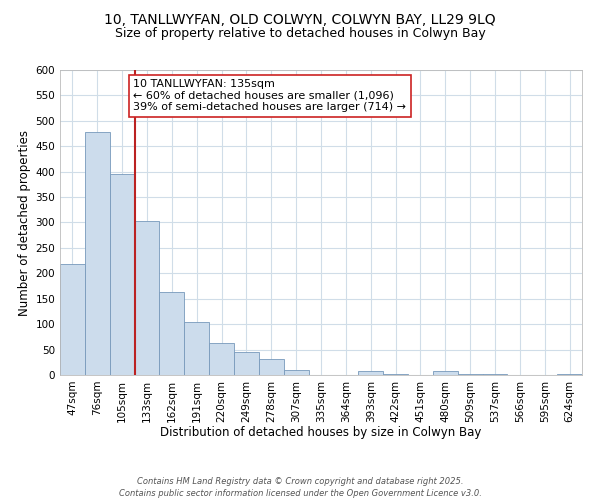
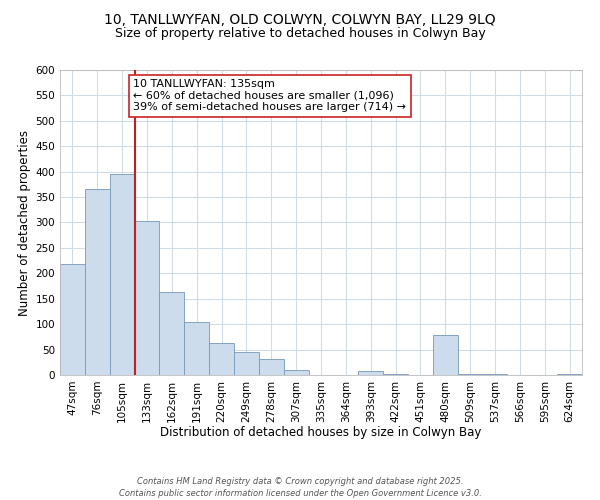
76sqm: 478 -> 366
480sqm: 7 -> 78
